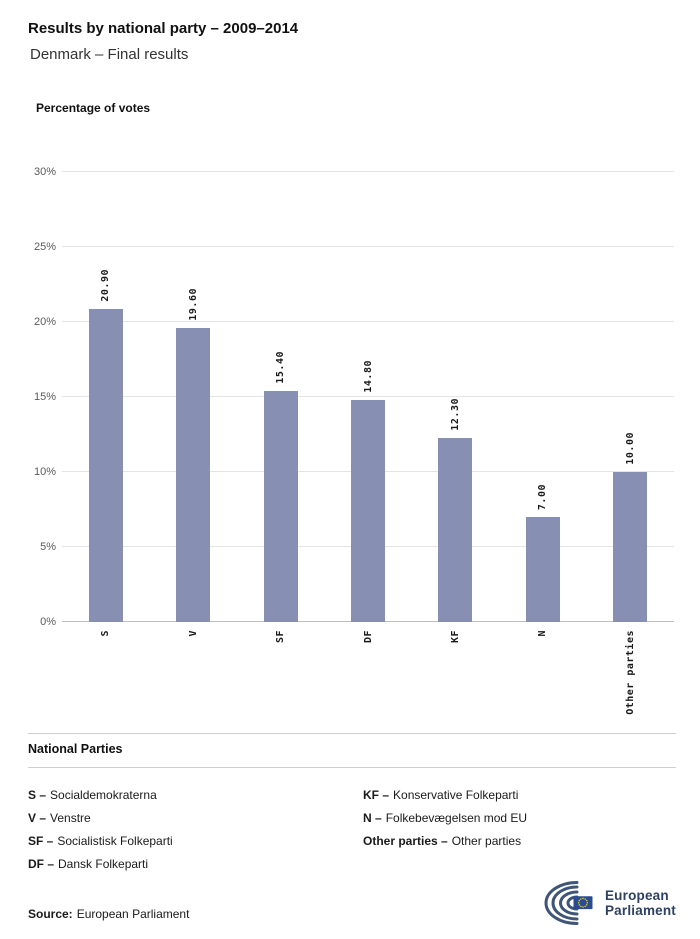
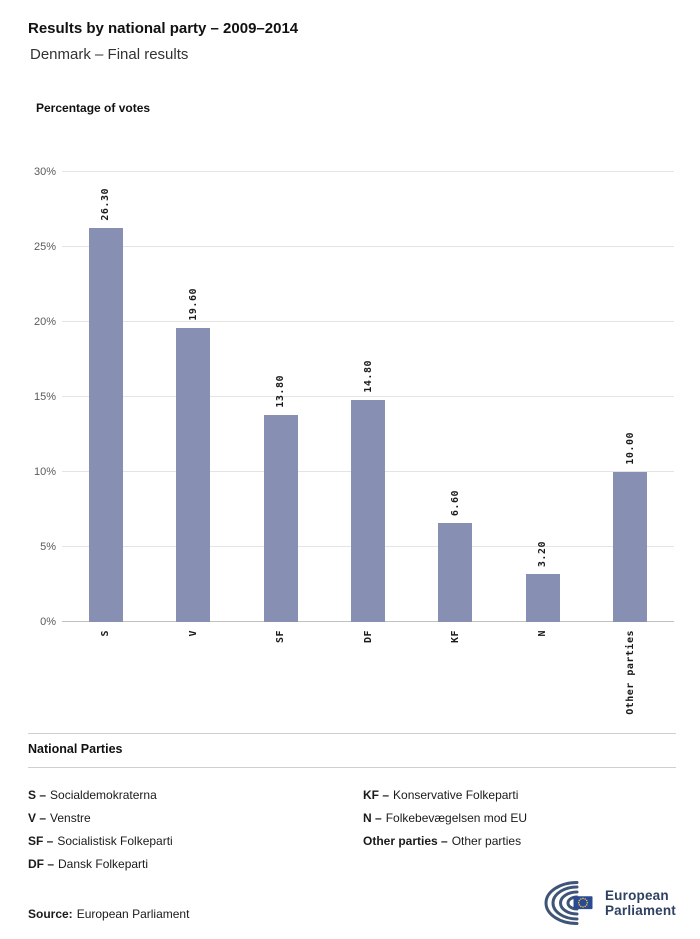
S: 20.90 -> 26.30
SF: 15.40 -> 13.80
KF: 12.30 -> 6.60
N: 7.00 -> 3.20
